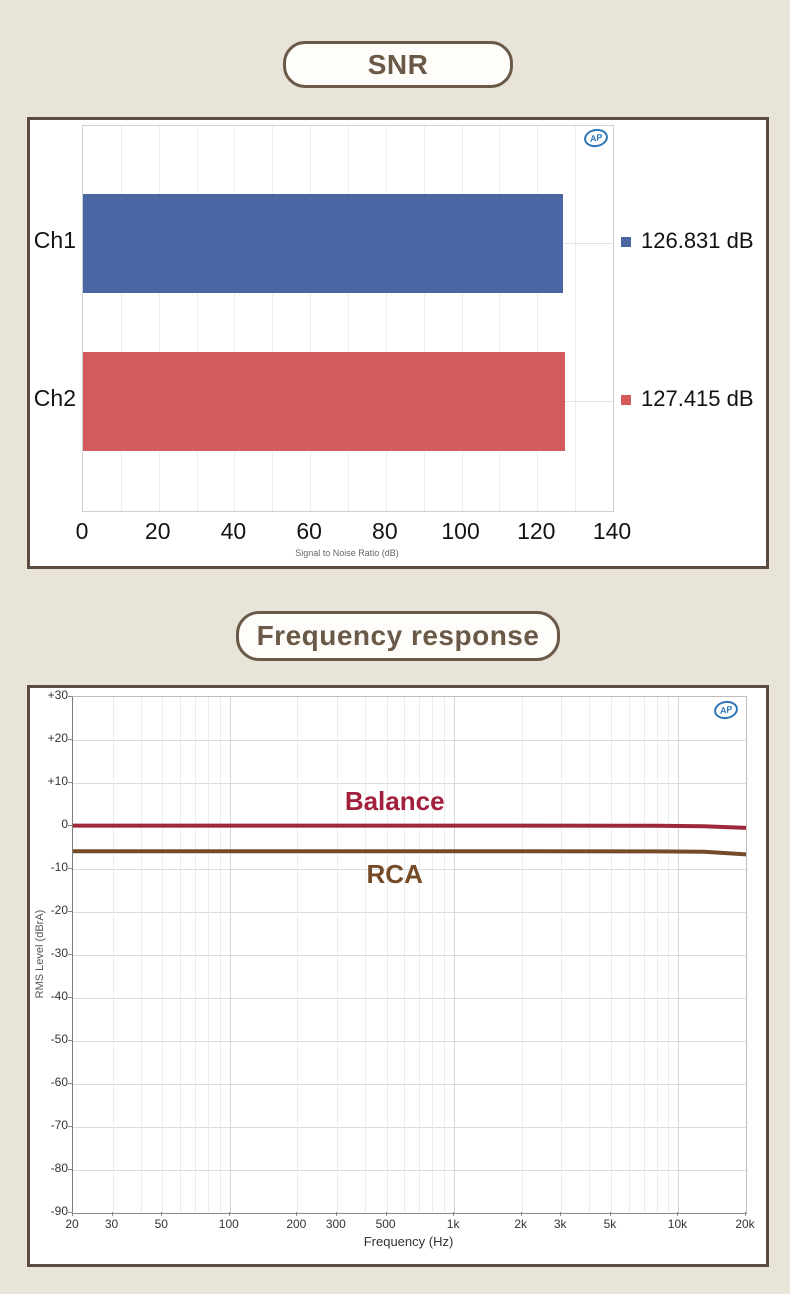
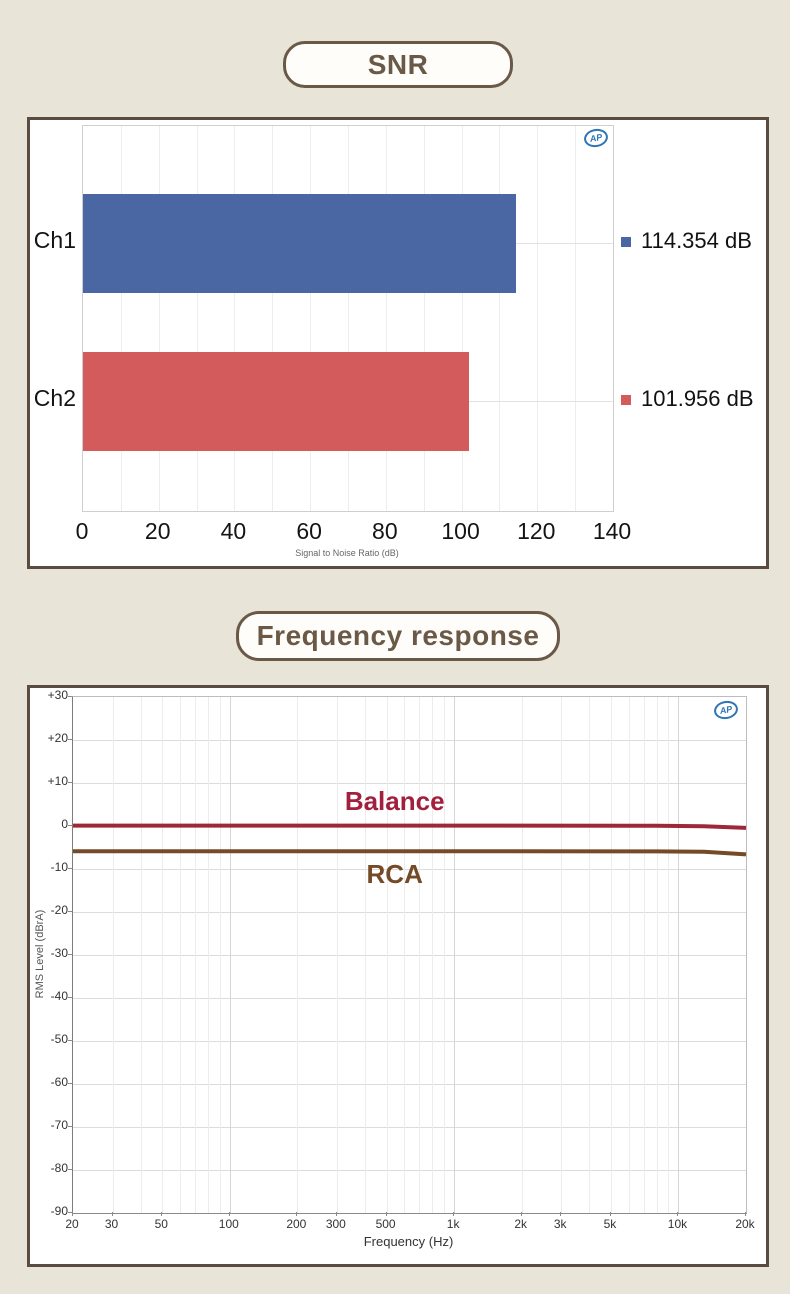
SNR/Ch1: 126.831 -> 114.354
SNR/Ch2: 127.415 -> 101.956
